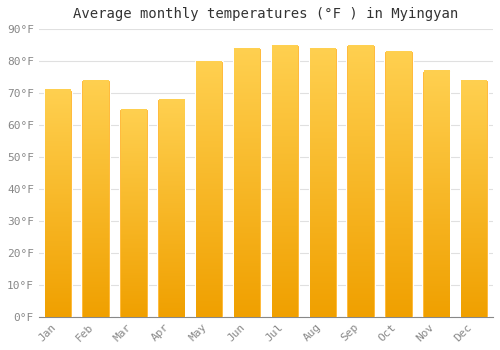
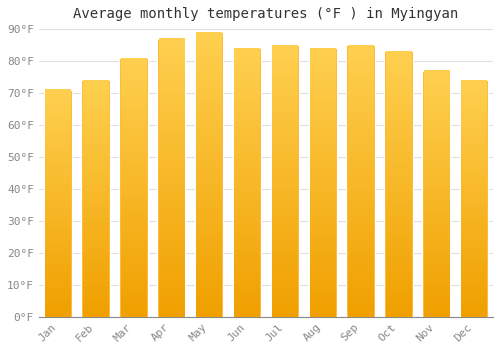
Mar: 65°F -> 81°F
Apr: 68°F -> 87°F
May: 80°F -> 89°F
